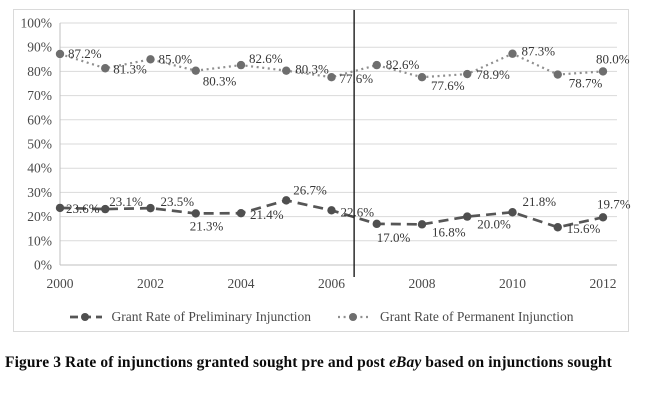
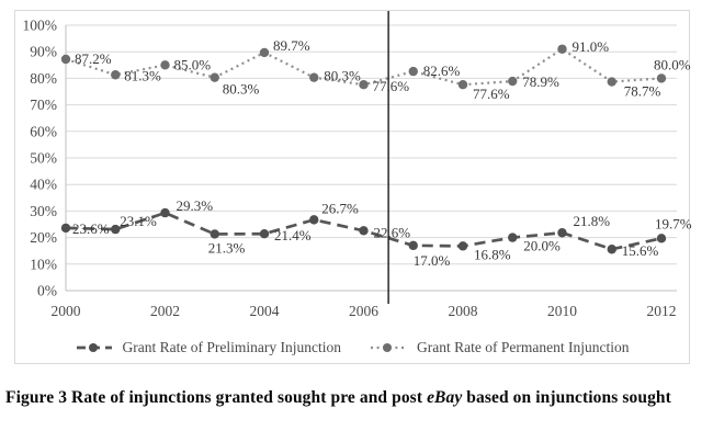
Grant Rate of Preliminary Injunction/2002: 23.5% -> 29.3%
Grant Rate of Permanent Injunction/2004: 82.6% -> 89.7%
Grant Rate of Permanent Injunction/2010: 87.3% -> 91.0%
